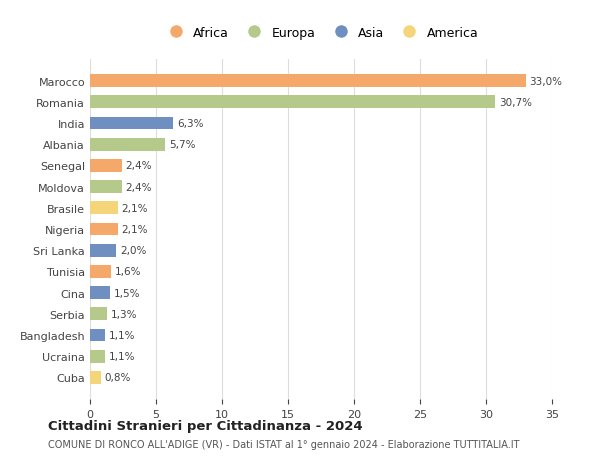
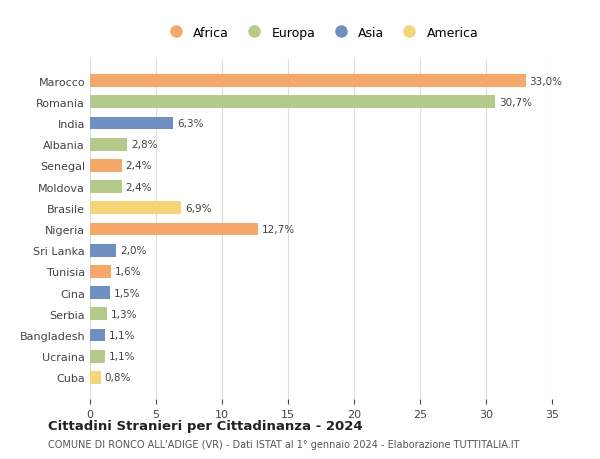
Albania: 5,7% -> 2,8%
Brasile: 2,1% -> 6,9%
Nigeria: 2,1% -> 12,7%
